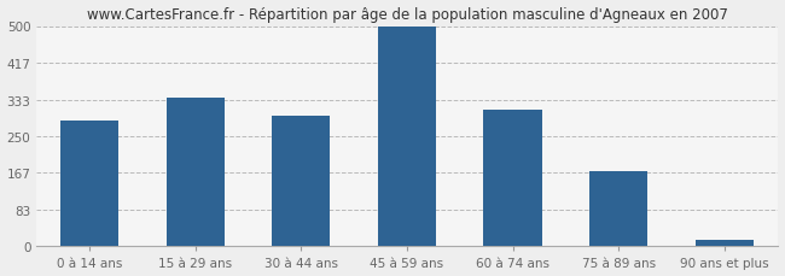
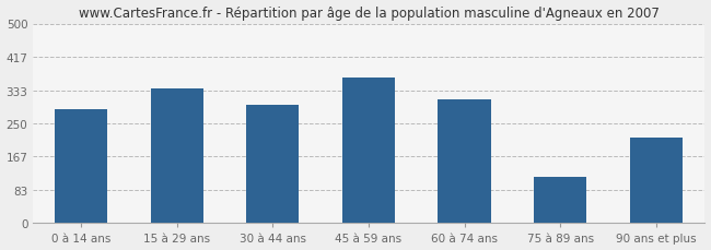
45 à 59 ans: 500 -> 365
75 à 89 ans: 170 -> 115
90 ans et plus: 15 -> 215
